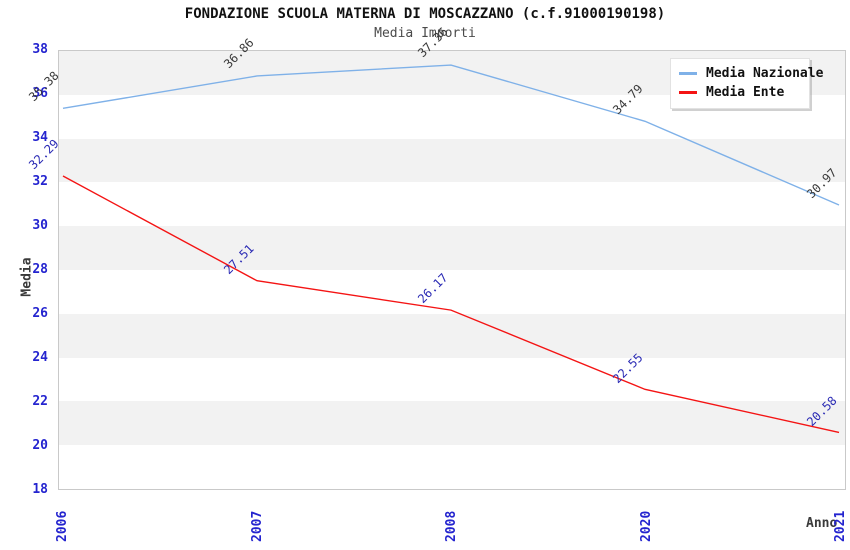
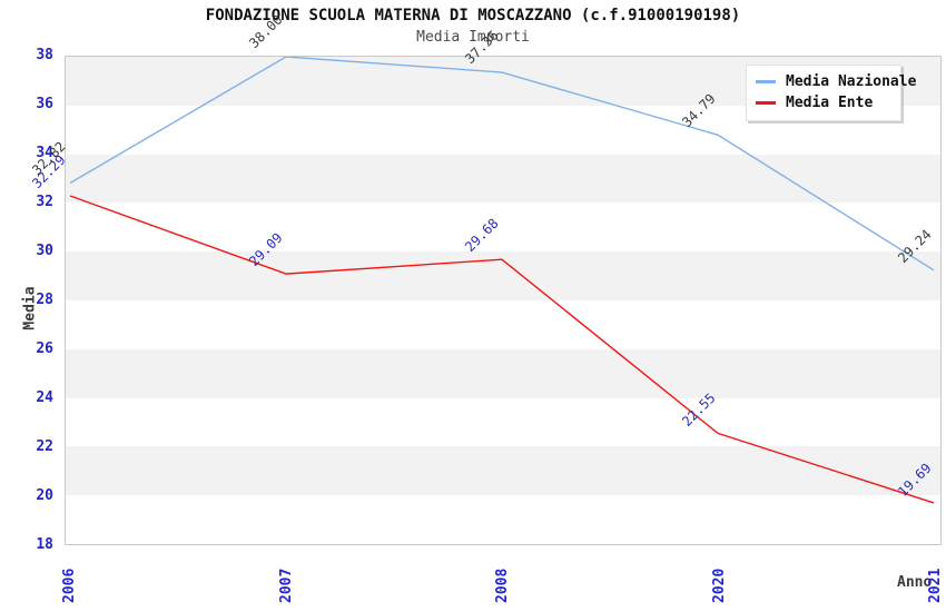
Media Nazionale/2006: 35.38 -> 32.82
Media Nazionale/2007: 36.86 -> 38.00
Media Ente/2007: 27.51 -> 29.09
Media Ente/2008: 26.17 -> 29.68
Media Nazionale/2021: 30.97 -> 29.24
Media Ente/2021: 20.58 -> 19.69
